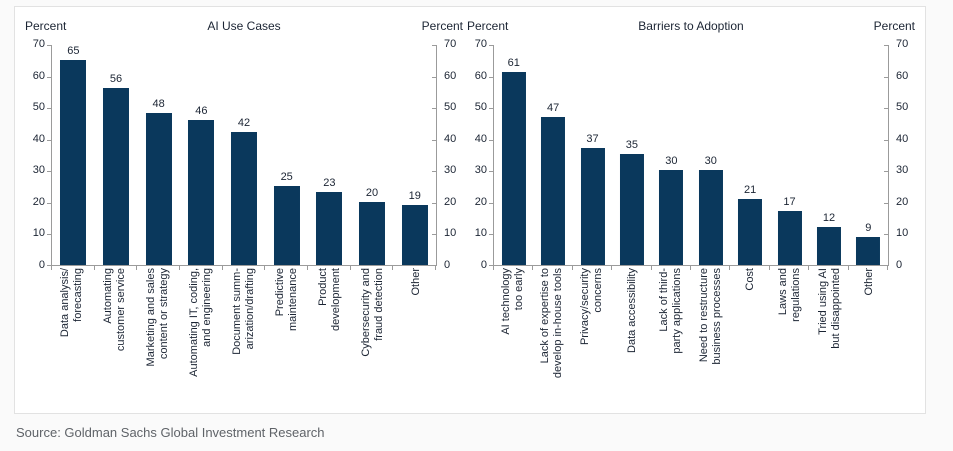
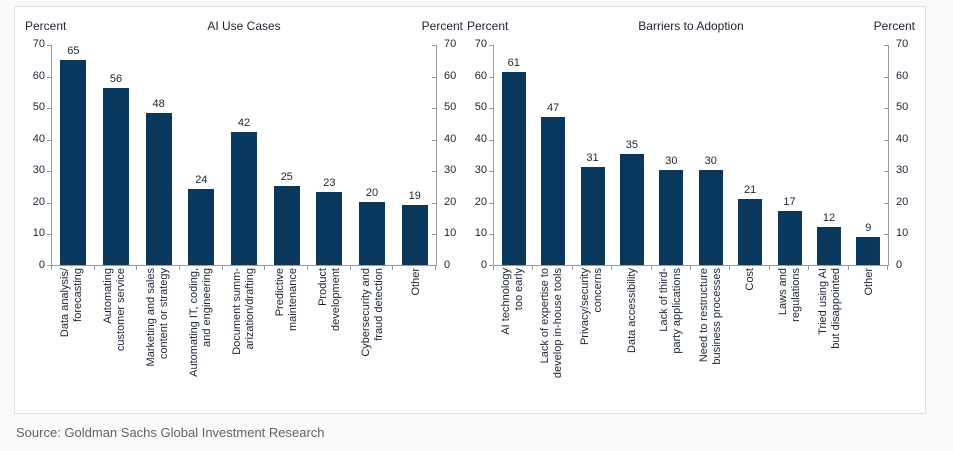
AI Use Cases/Automating IT, coding, and engineering: 46 -> 24
Barriers to Adoption/Privacy/security concerns: 37 -> 31
